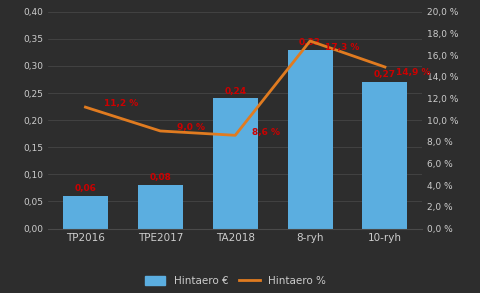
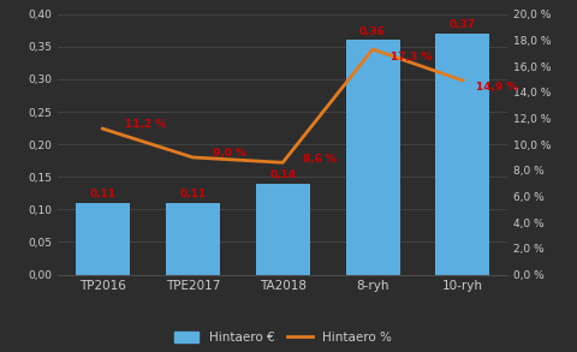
Hintaero €/TP2016: 0,06 -> 0,11
Hintaero €/TPE2017: 0,08 -> 0,11
Hintaero €/TA2018: 0,24 -> 0,14
Hintaero €/8-ryh: 0,33 -> 0,36
Hintaero €/10-ryh: 0,27 -> 0,37
